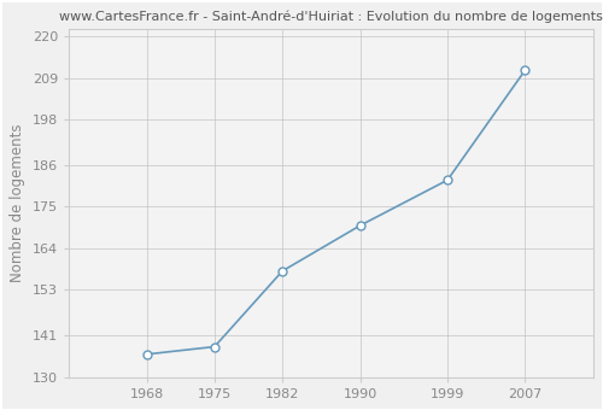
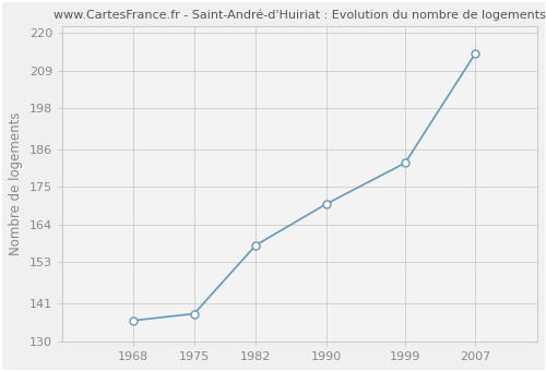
2007: 211 -> 214
